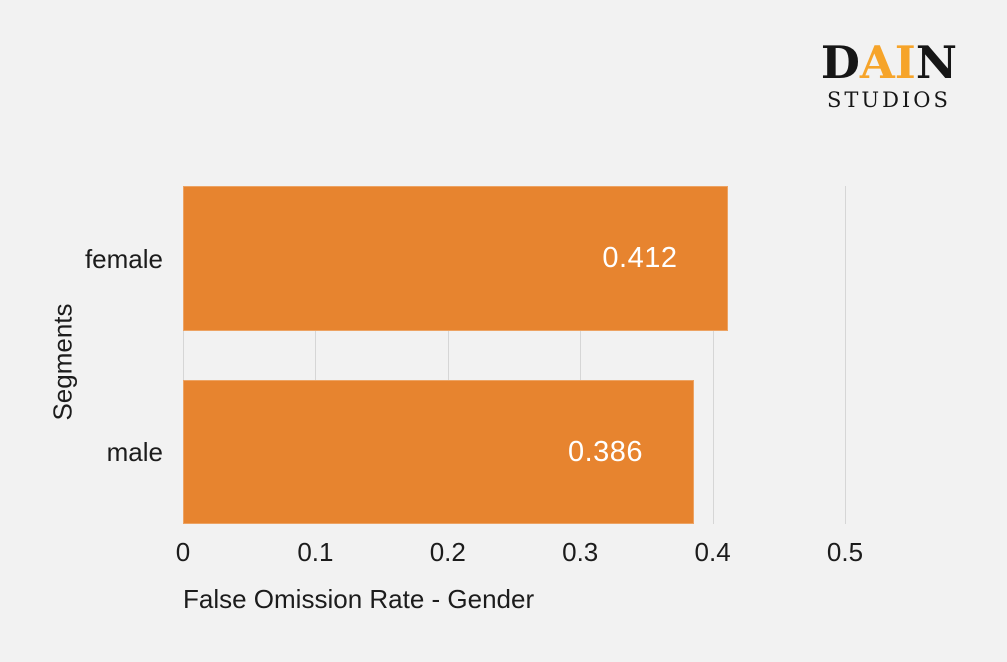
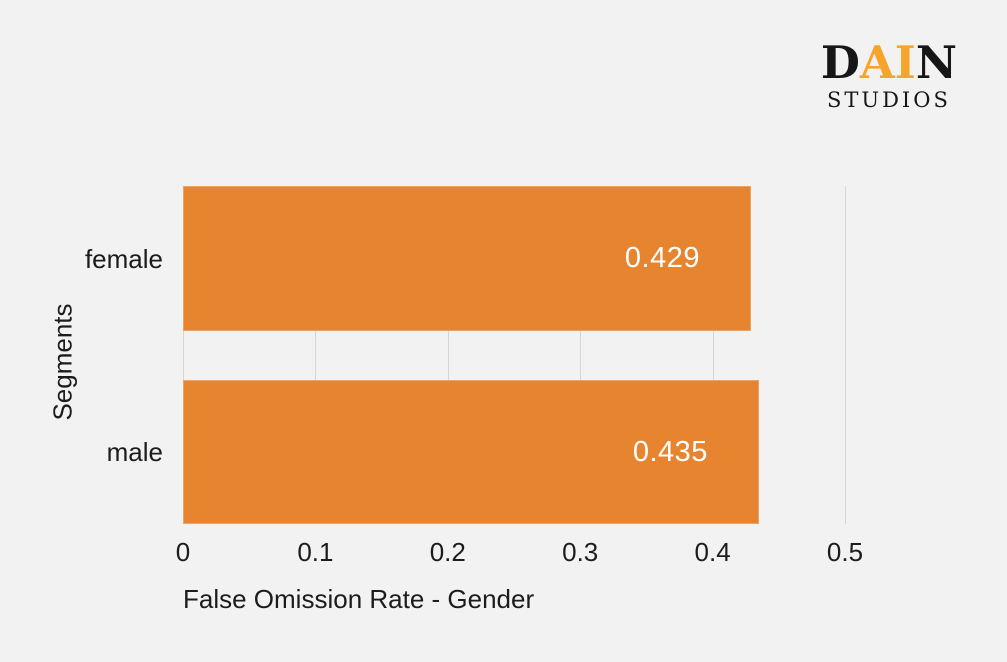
female: 0.412 -> 0.429
male: 0.386 -> 0.435
